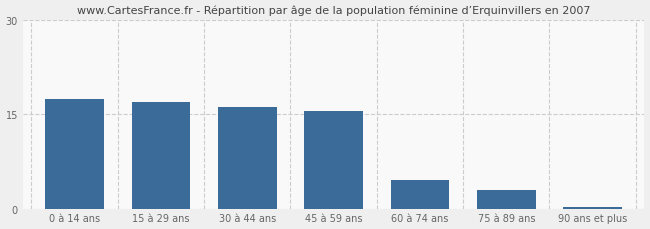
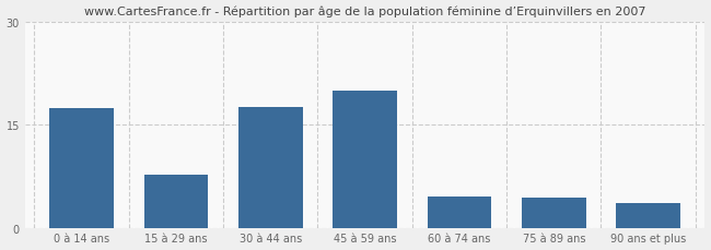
15 à 29 ans: 17.0 -> 7.8
30 à 44 ans: 16.2 -> 17.6
45 à 59 ans: 15.5 -> 20.0
75 à 89 ans: 3.0 -> 4.4
90 ans et plus: 0.2 -> 3.6
